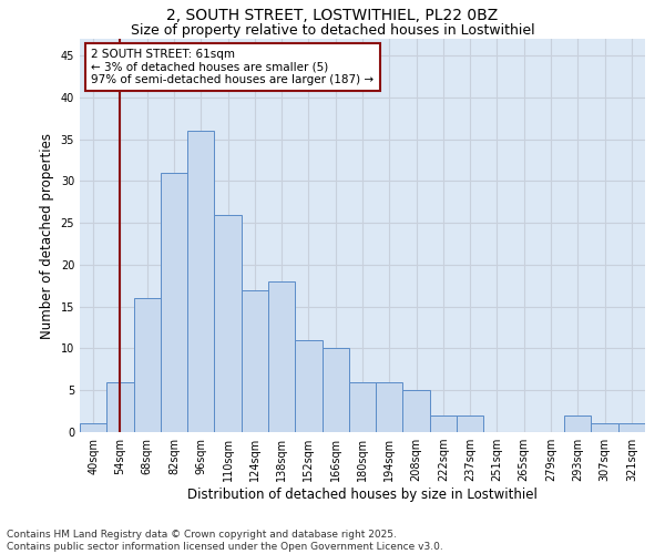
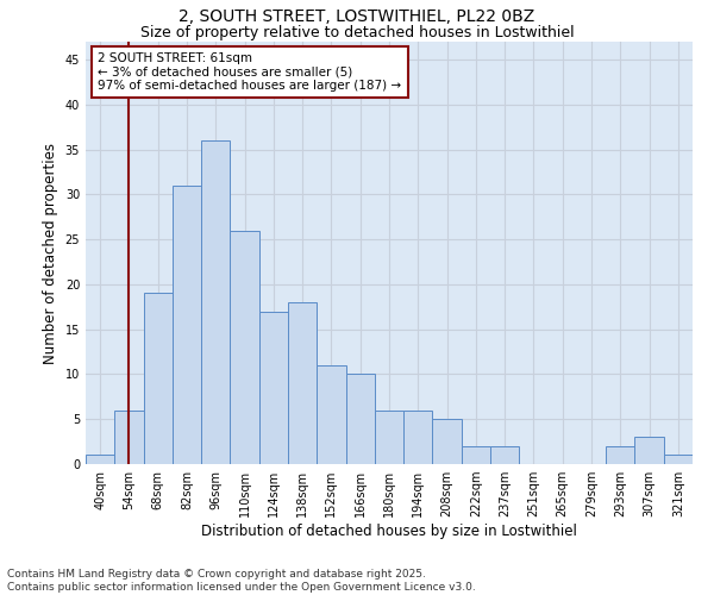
68sqm: 16 -> 19
307sqm: 1 -> 3
